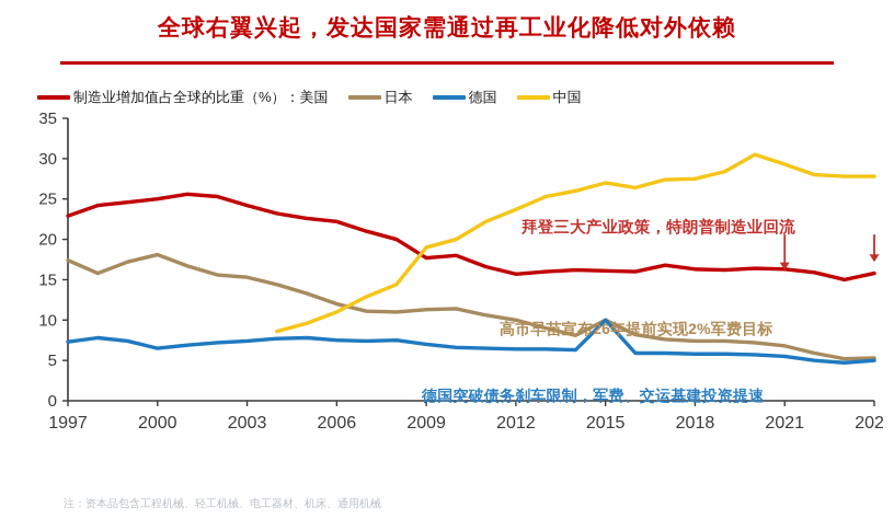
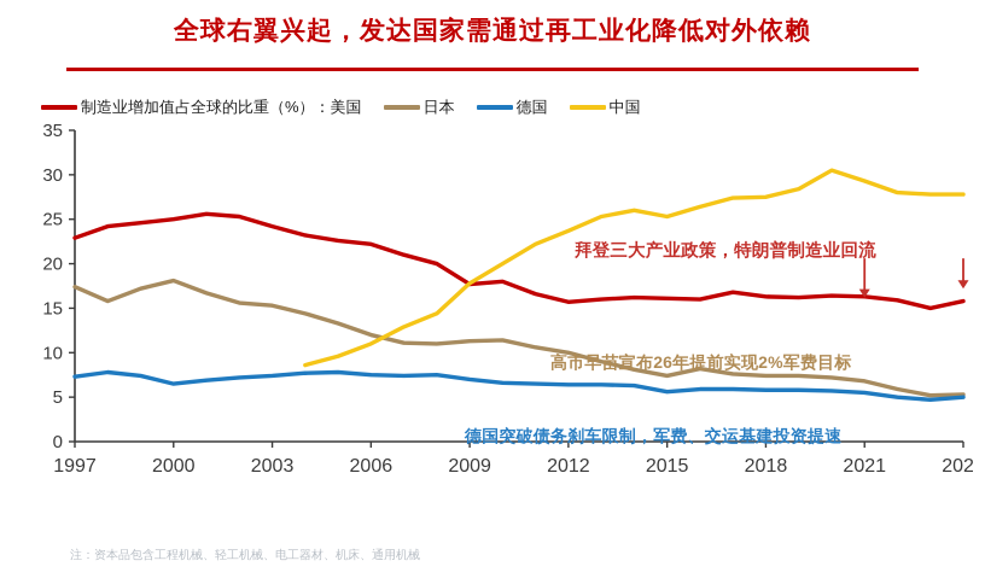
中国/2009: 19 -> 18
日本/2015: 10 -> 7
德国/2015: 10 -> 6
中国/2015: 27 -> 25
